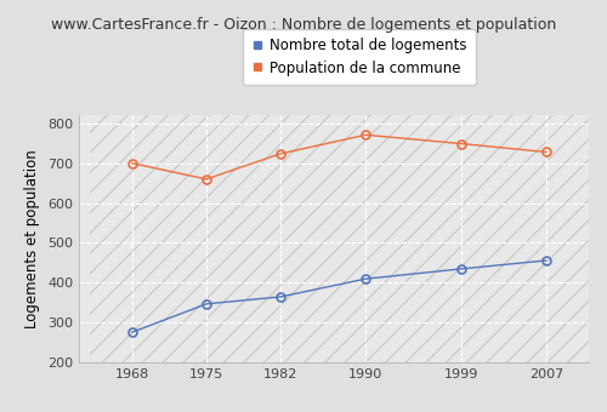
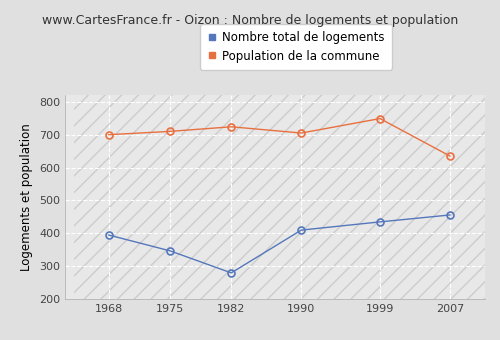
Nombre total de logements/1968: 276 -> 395
Population de la commune/1975: 660 -> 710
Nombre total de logements/1982: 365 -> 280
Population de la commune/1990: 771 -> 705
Population de la commune/2007: 728 -> 635
